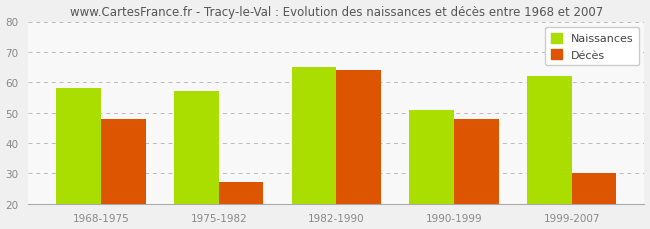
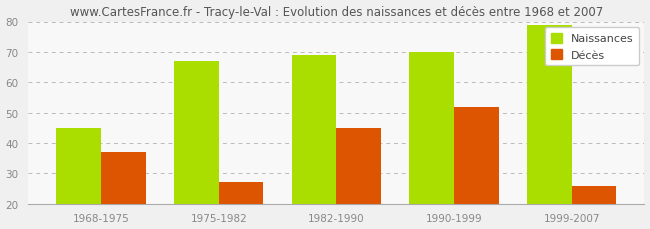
Naissances/1968-1975: 58 -> 45
Décès/1968-1975: 48 -> 37
Naissances/1975-1982: 57 -> 67
Naissances/1982-1990: 65 -> 69
Décès/1982-1990: 64 -> 45
Naissances/1990-1999: 51 -> 70
Décès/1990-1999: 48 -> 52
Naissances/1999-2007: 62 -> 79
Décès/1999-2007: 30 -> 26
